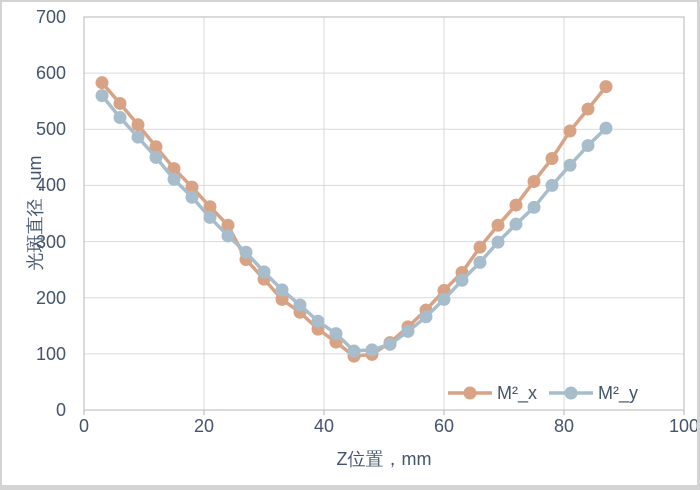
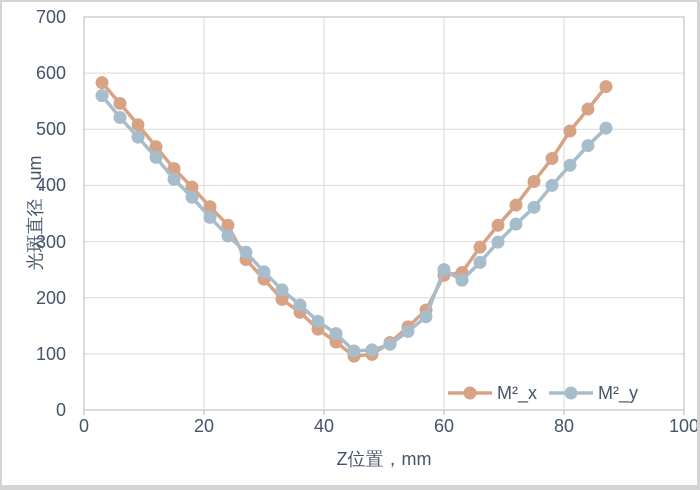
M²_x/60: 210 -> 240
M²_y/60: 200 -> 250
